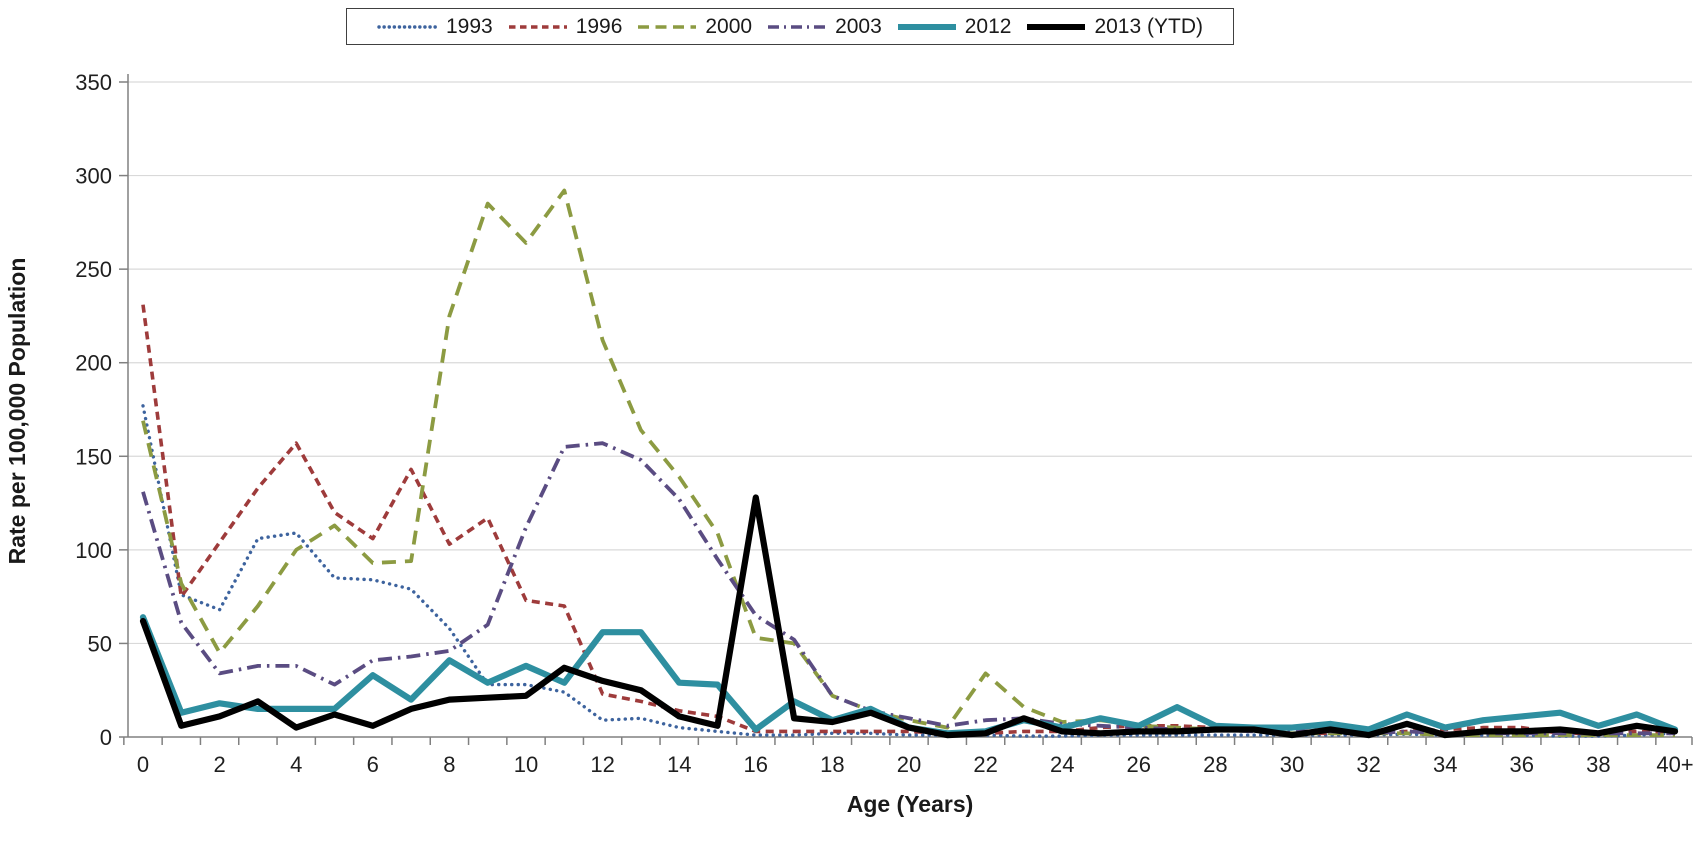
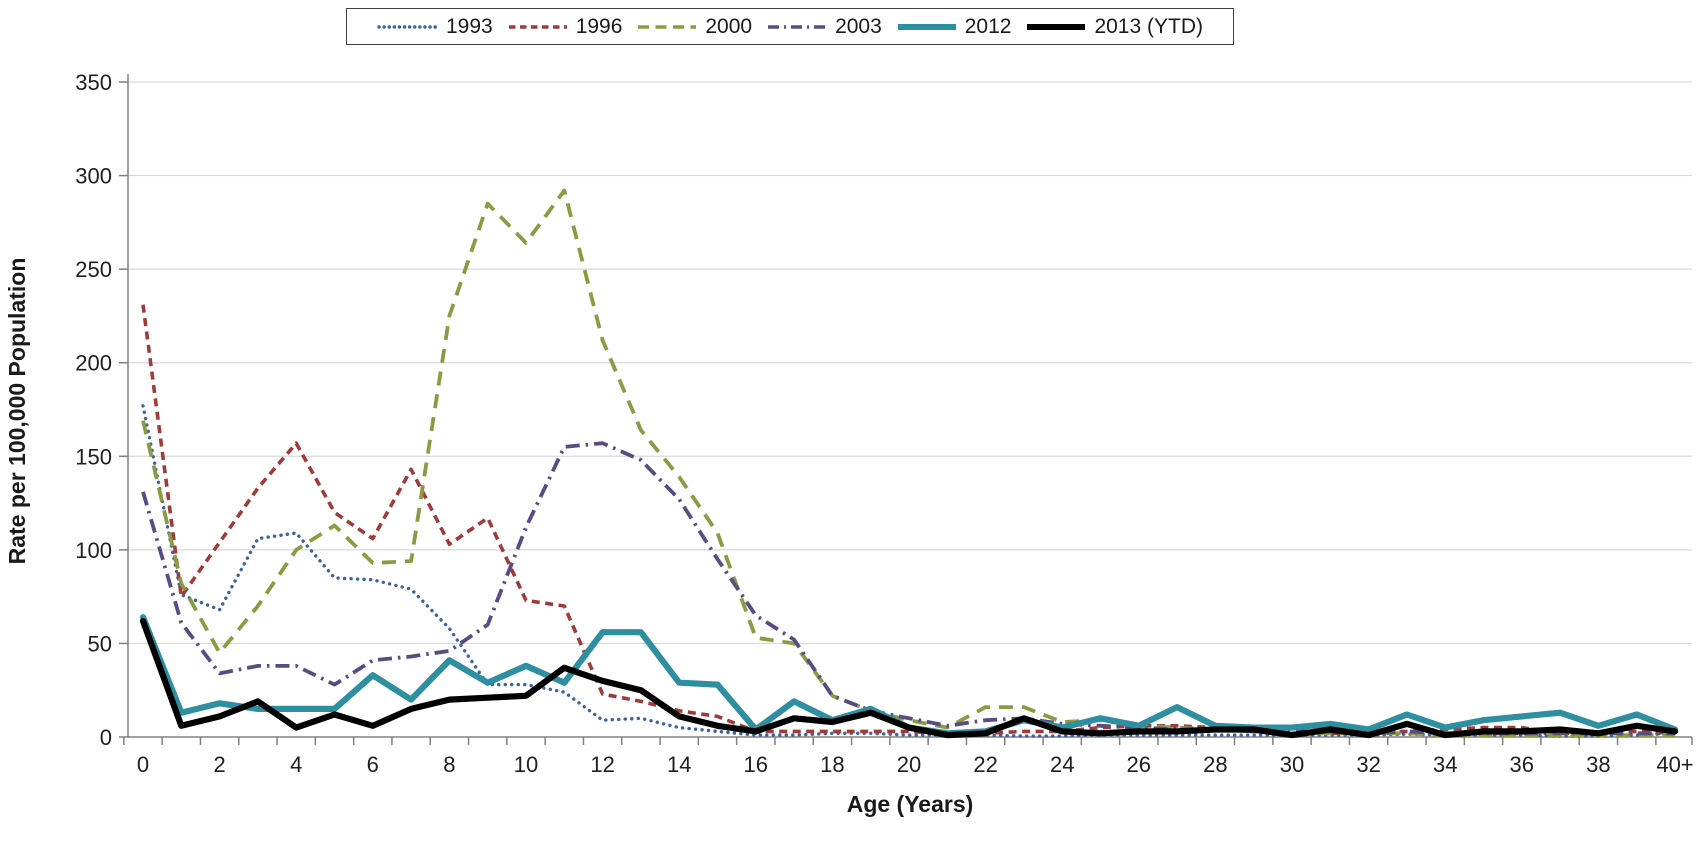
2013 (YTD)/16: 128 -> 3
2000/22: 34 -> 16
